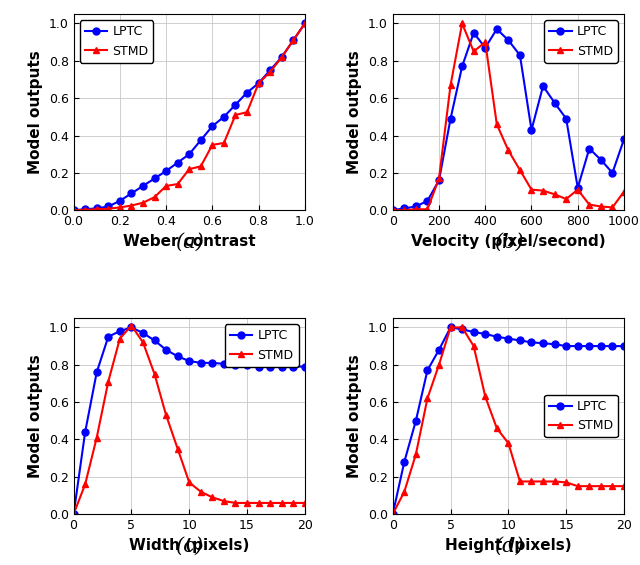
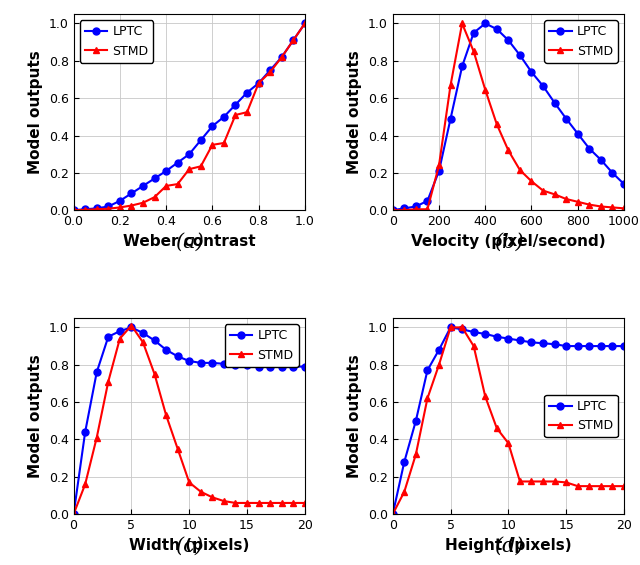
LPTC/200: 0.16 -> 0.21
STMD/200: 0.17 -> 0.24
LPTC/400: 0.87 -> 1.00
STMD/400: 0.90 -> 0.65
LPTC/600: 0.43 -> 0.74
STMD/600: 0.11 -> 0.15
LPTC/800: 0.12 -> 0.41
STMD/800: 0.11 -> 0.04
LPTC/1000: 0.38 -> 0.14
STMD/1000: 0.10 -> 0.01
